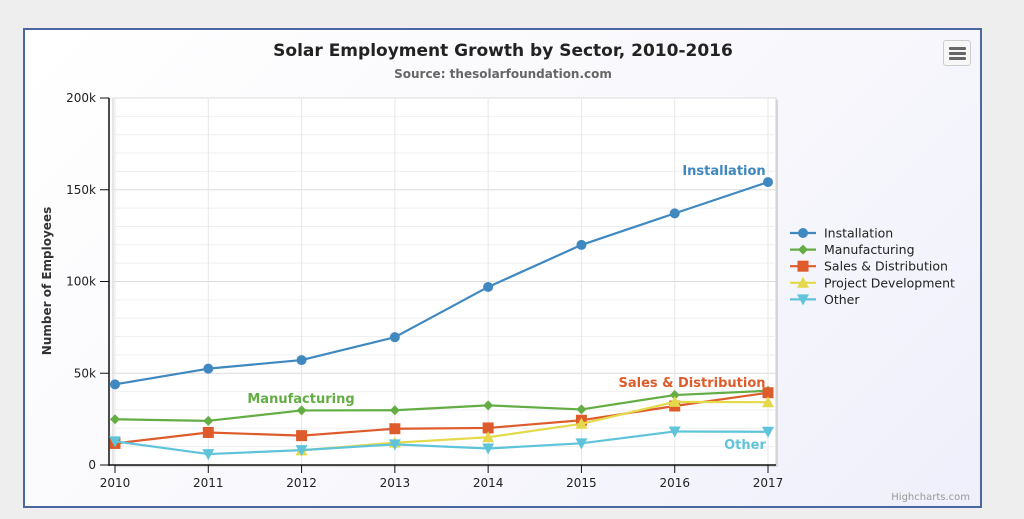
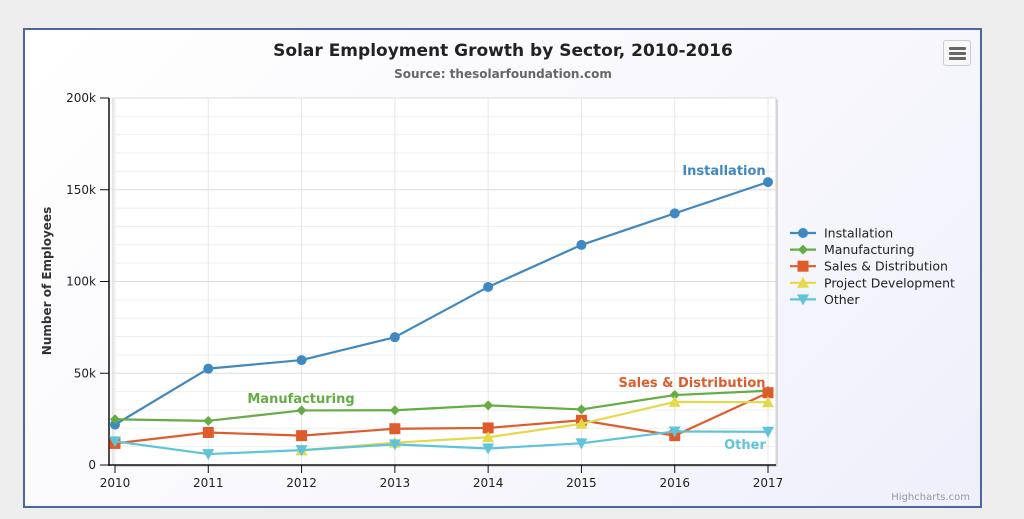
Installation/2010: 44k -> 22k
Sales & Distribution/2016: 32k -> 16k
